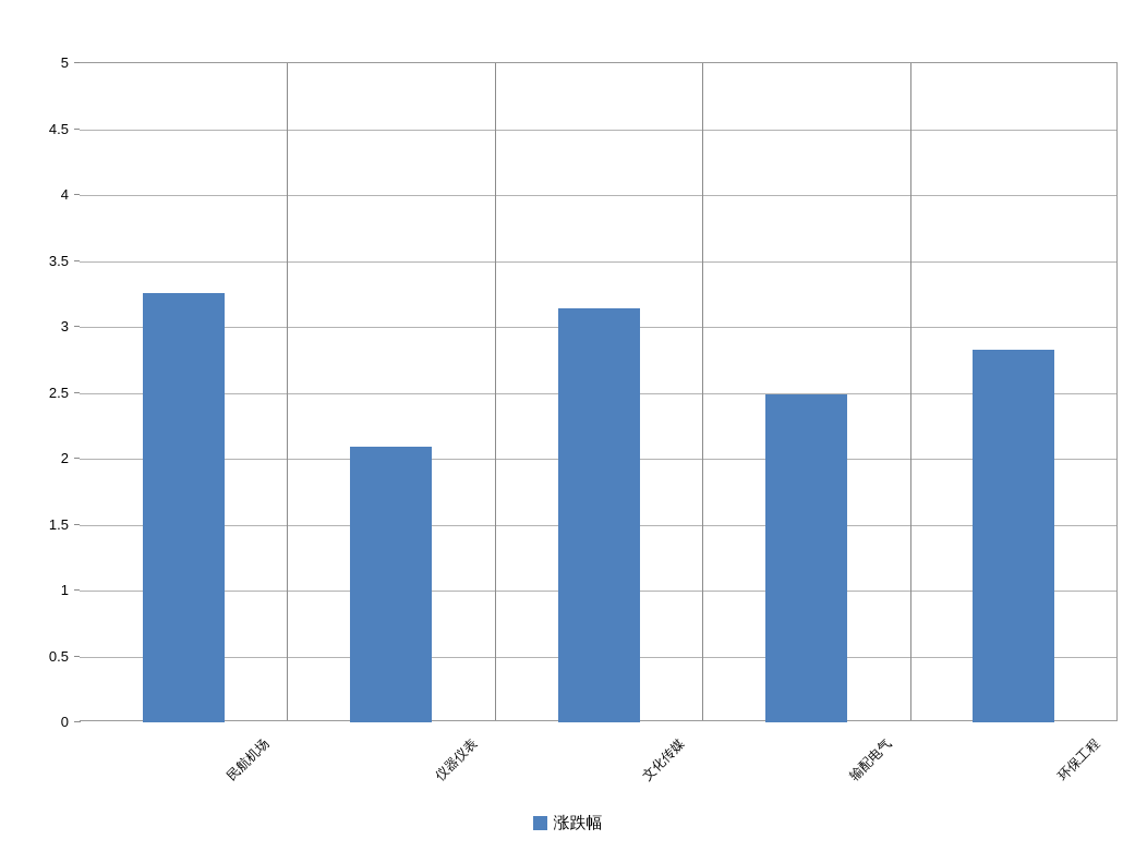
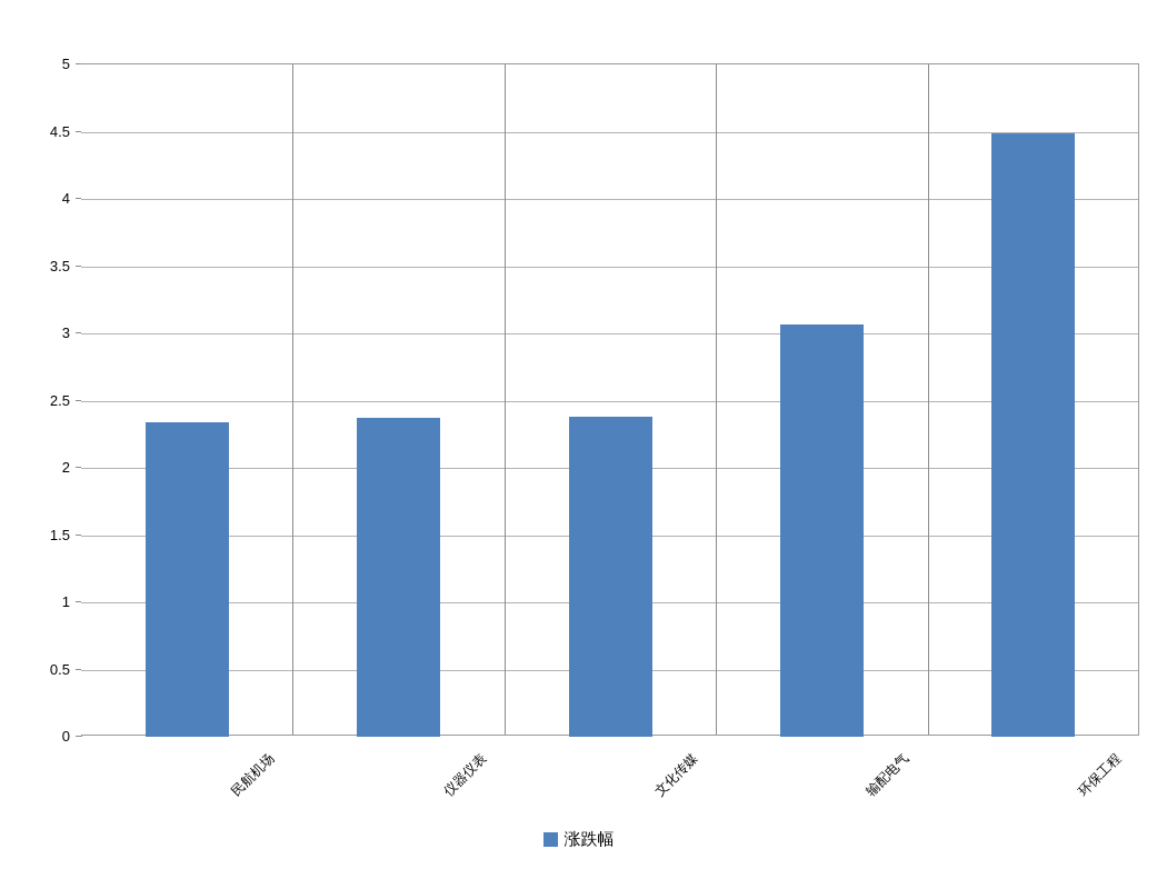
民航机场: 3.26 -> 2.34
仪器仪表: 2.09 -> 2.37
文化传媒: 3.14 -> 2.38
输配电气: 2.49 -> 3.07
环保工程: 2.83 -> 4.49
